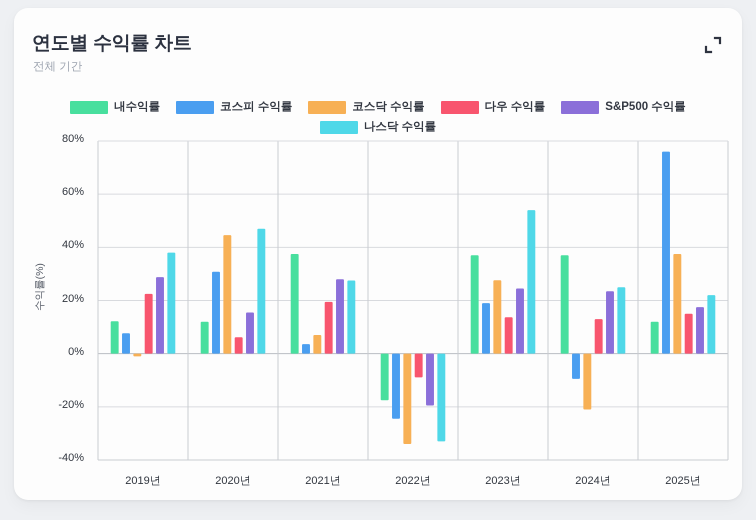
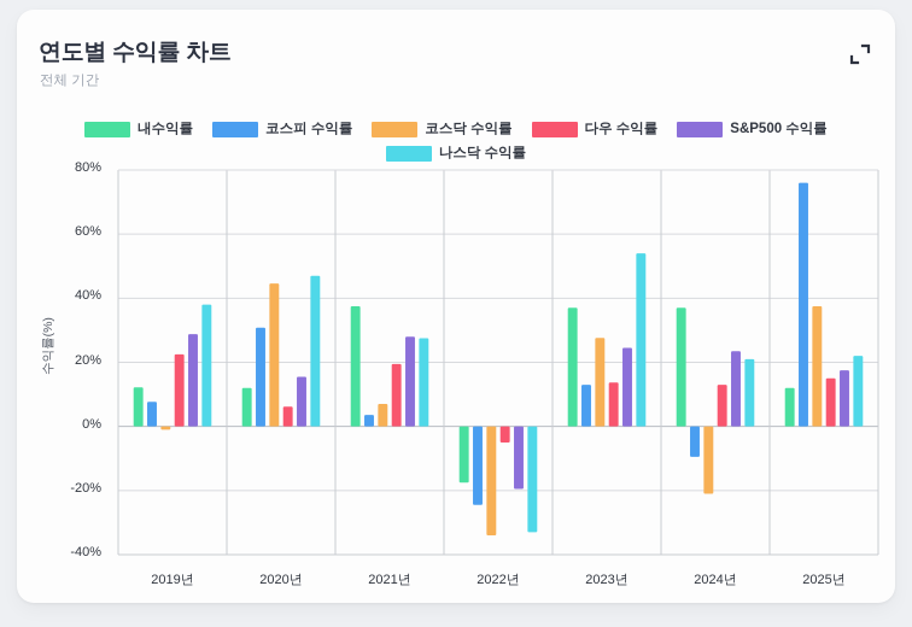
다우 수익률/2022년: -9% -> -5%
코스피 수익률/2023년: 19% -> 13%
나스닥 수익률/2024년: 25% -> 21%
